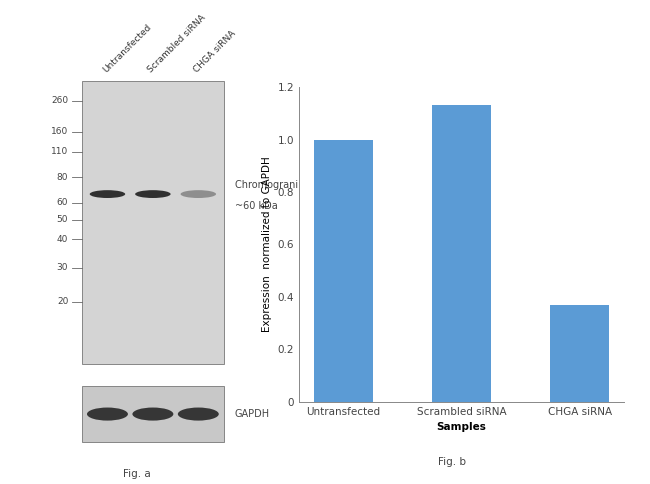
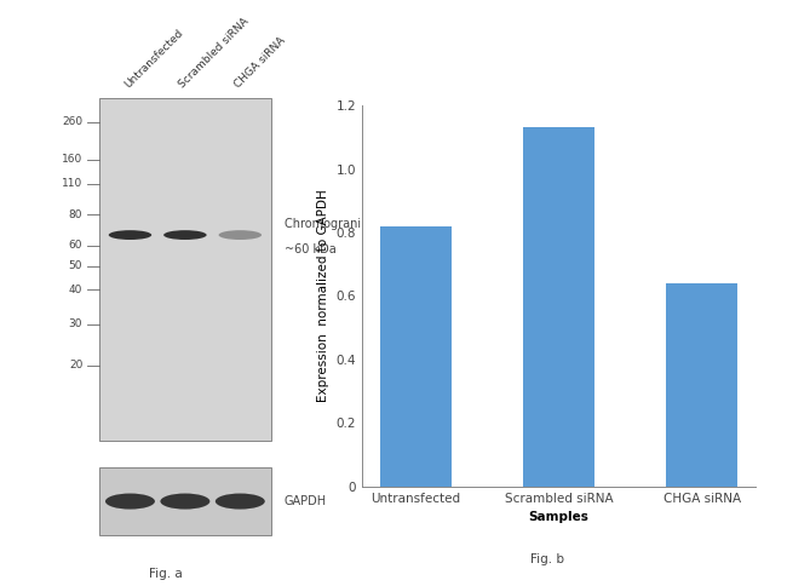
Untransfected: 1.00 -> 0.82
CHGA siRNA: 0.37 -> 0.64
